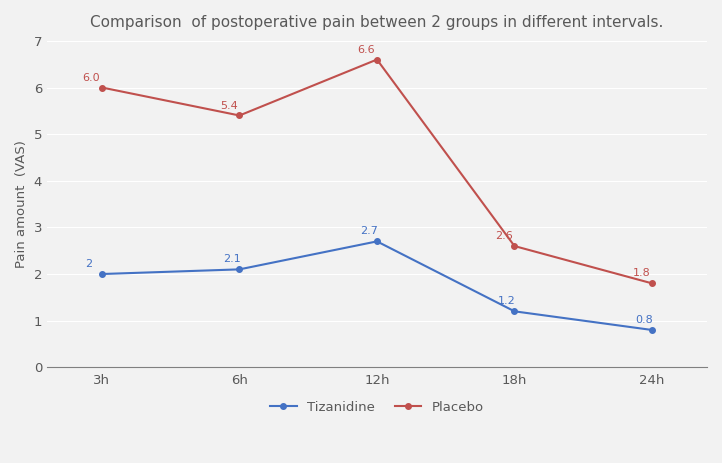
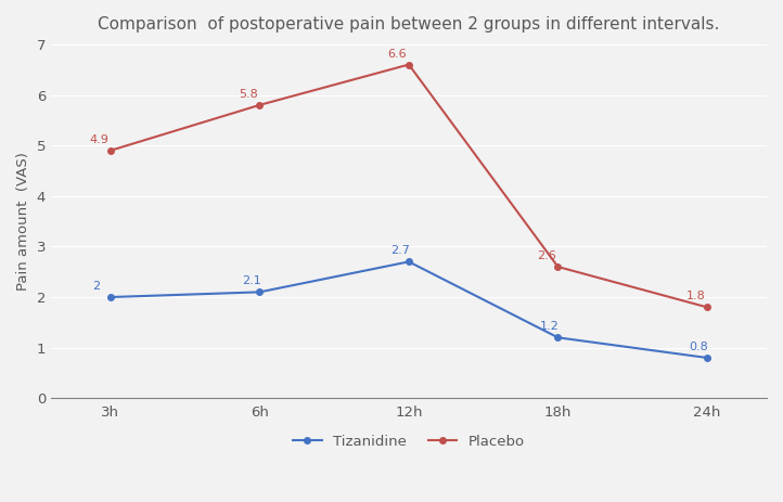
Placebo/3h: 6.0 -> 4.9
Placebo/6h: 5.4 -> 5.8
